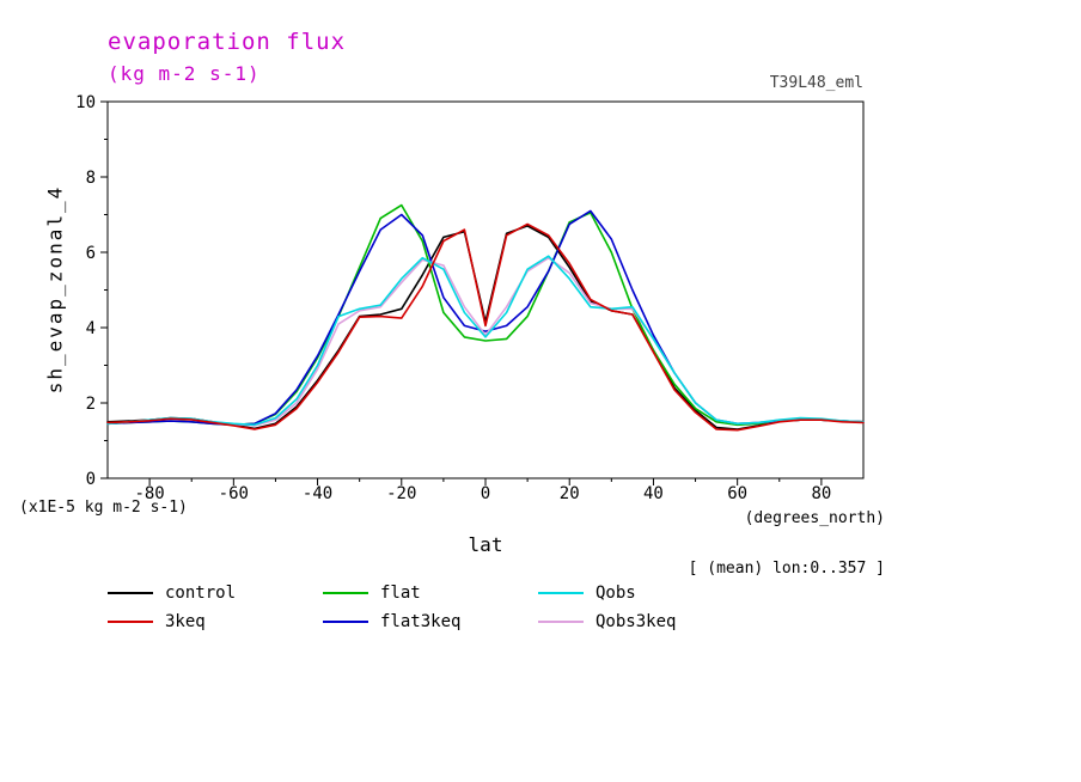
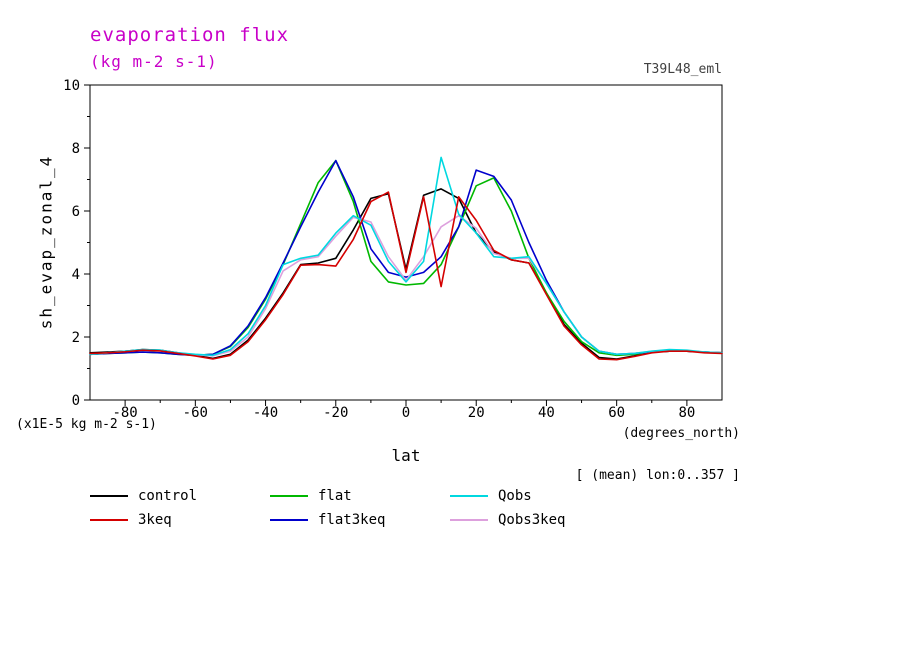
flat/-20: 7.2 -> 7.6
flat3keq/-20: 7.0 -> 7.6
Qobs/10: 5.5 -> 7.7
3keq/10: 6.8 -> 3.6
control/20: 5.6 -> 5.3
flat3keq/20: 6.8 -> 7.3
